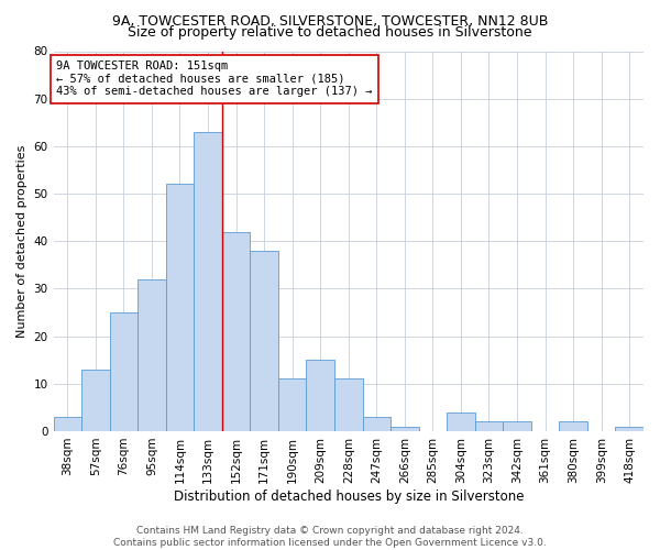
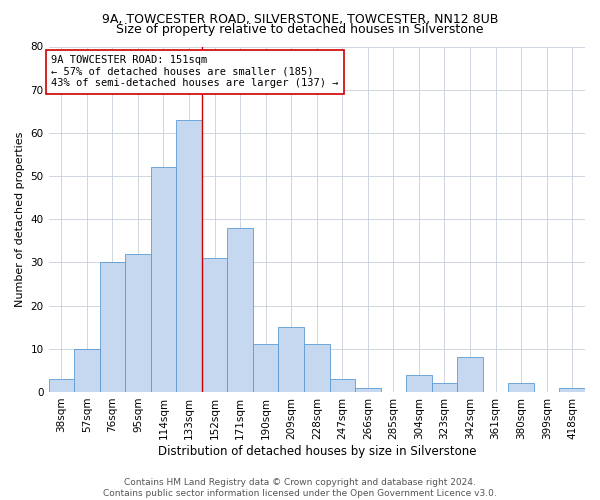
57sqm: 13 -> 10
76sqm: 25 -> 30
152sqm: 42 -> 31
342sqm: 2 -> 8
